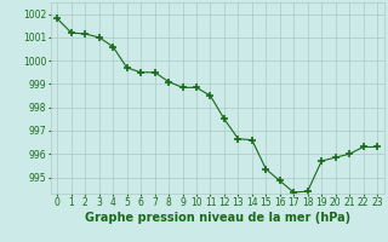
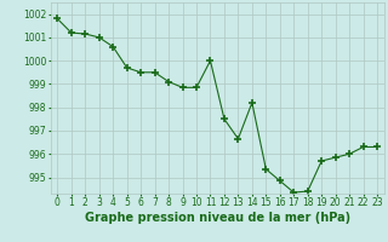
11: 998.5 -> 1000.0
14: 996.6 -> 998.2
